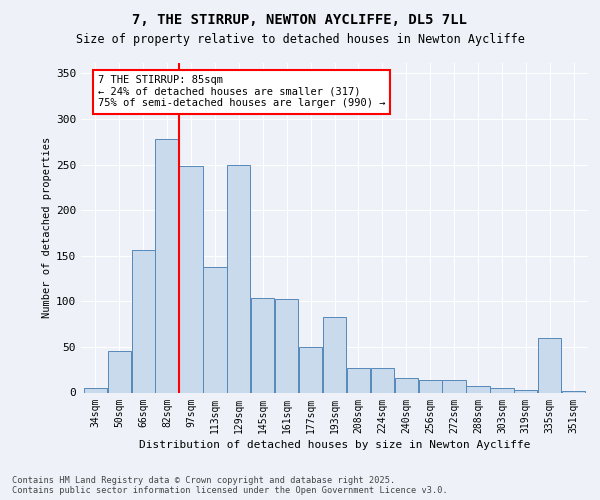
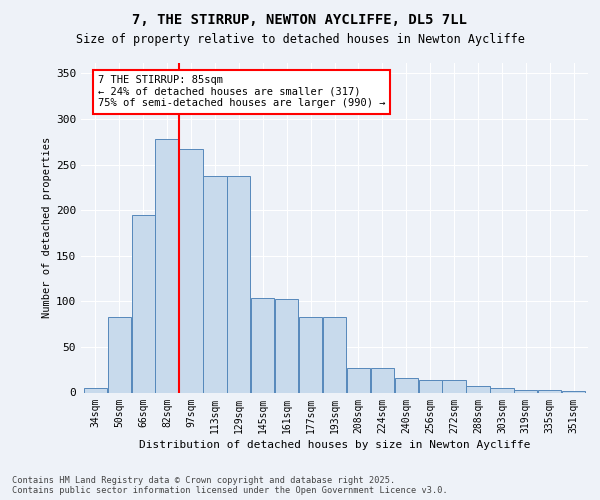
50sqm: 46 -> 83
66sqm: 156 -> 195
97sqm: 248 -> 267
113sqm: 138 -> 238
129sqm: 250 -> 237
177sqm: 50 -> 83
335sqm: 60 -> 3
